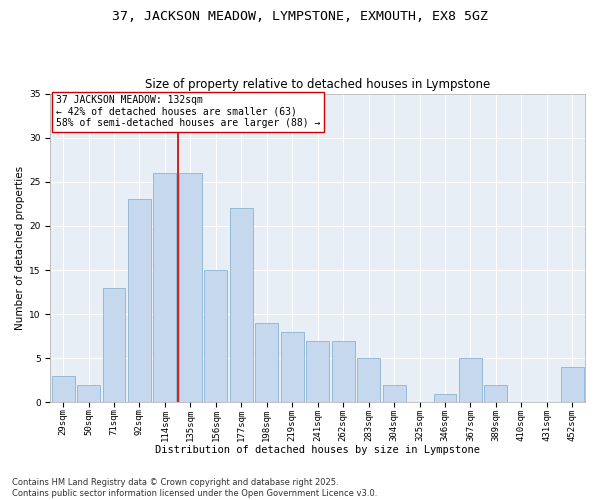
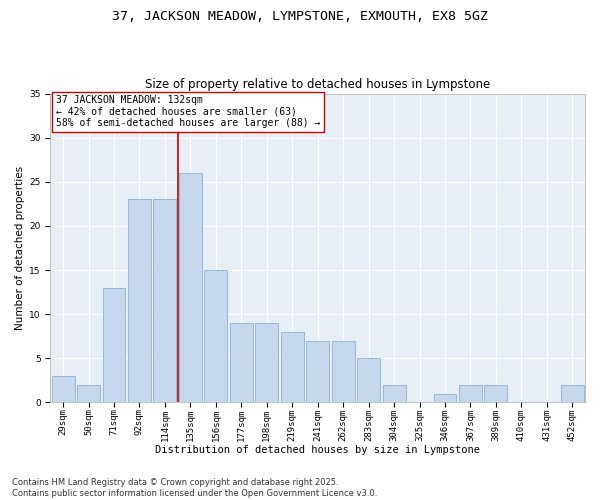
114sqm: 26 -> 23
177sqm: 22 -> 9
367sqm: 5 -> 2
452sqm: 4 -> 2
